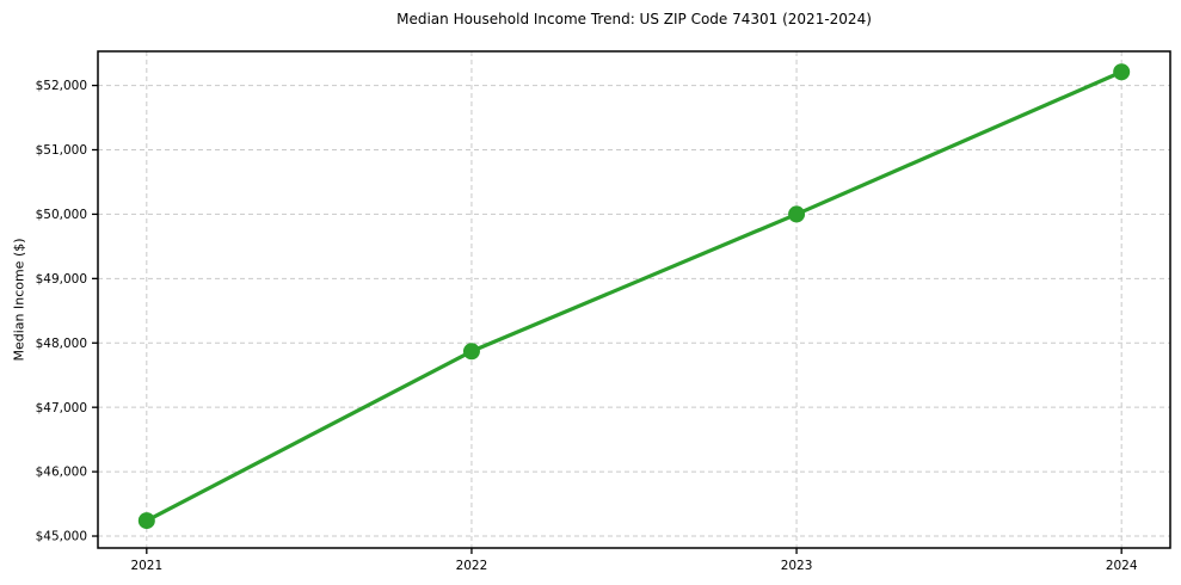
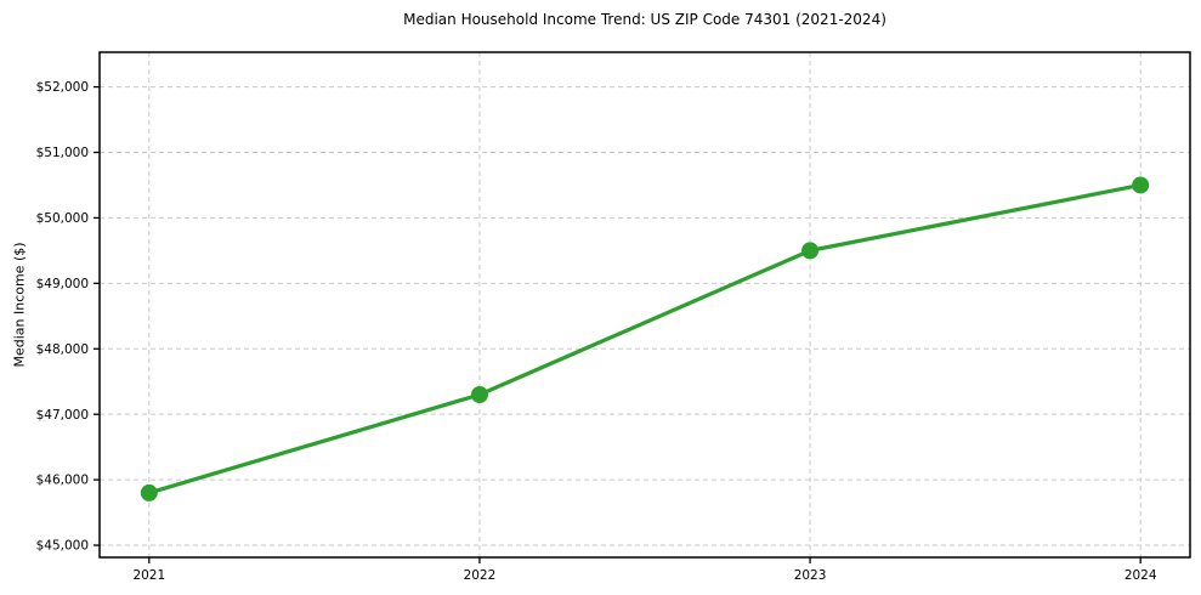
2021: $45200 -> $45800
2022: $47900 -> $47300
2023: $50000 -> $49500
2024: $52200 -> $50500
